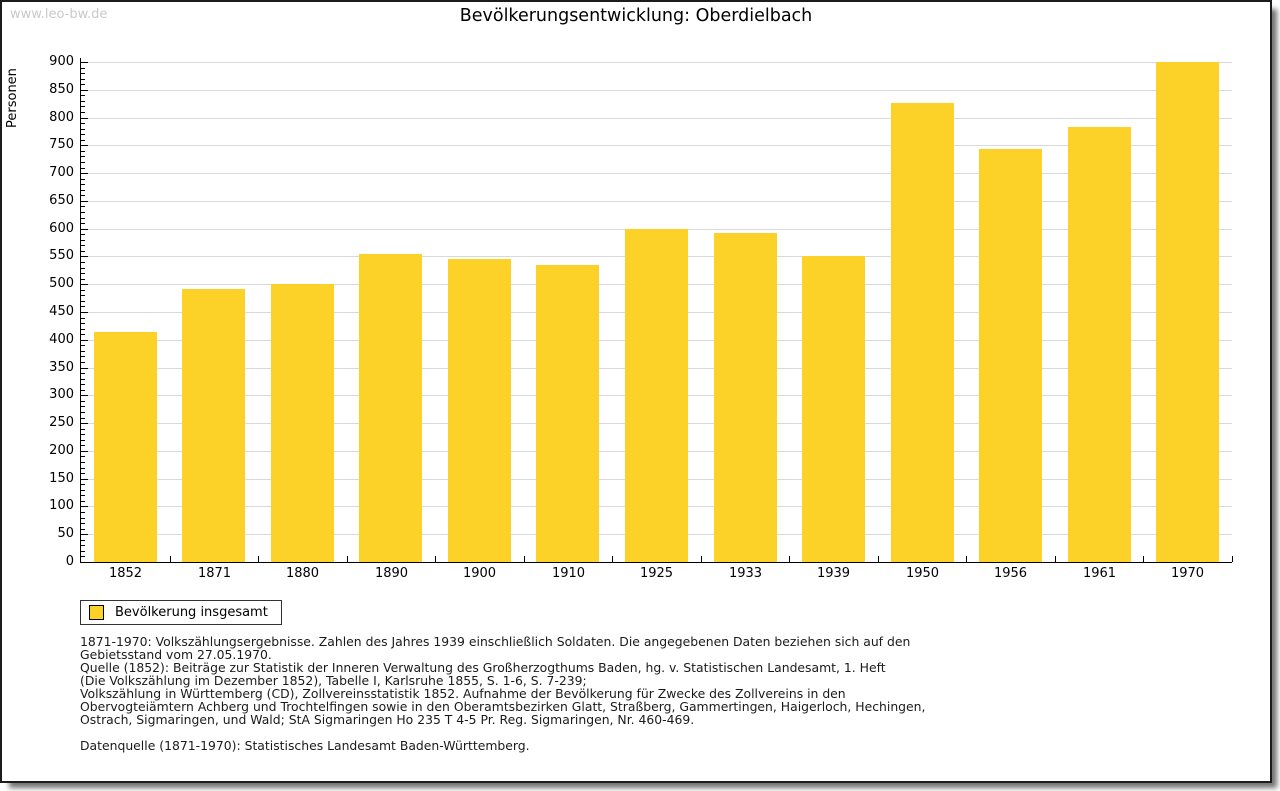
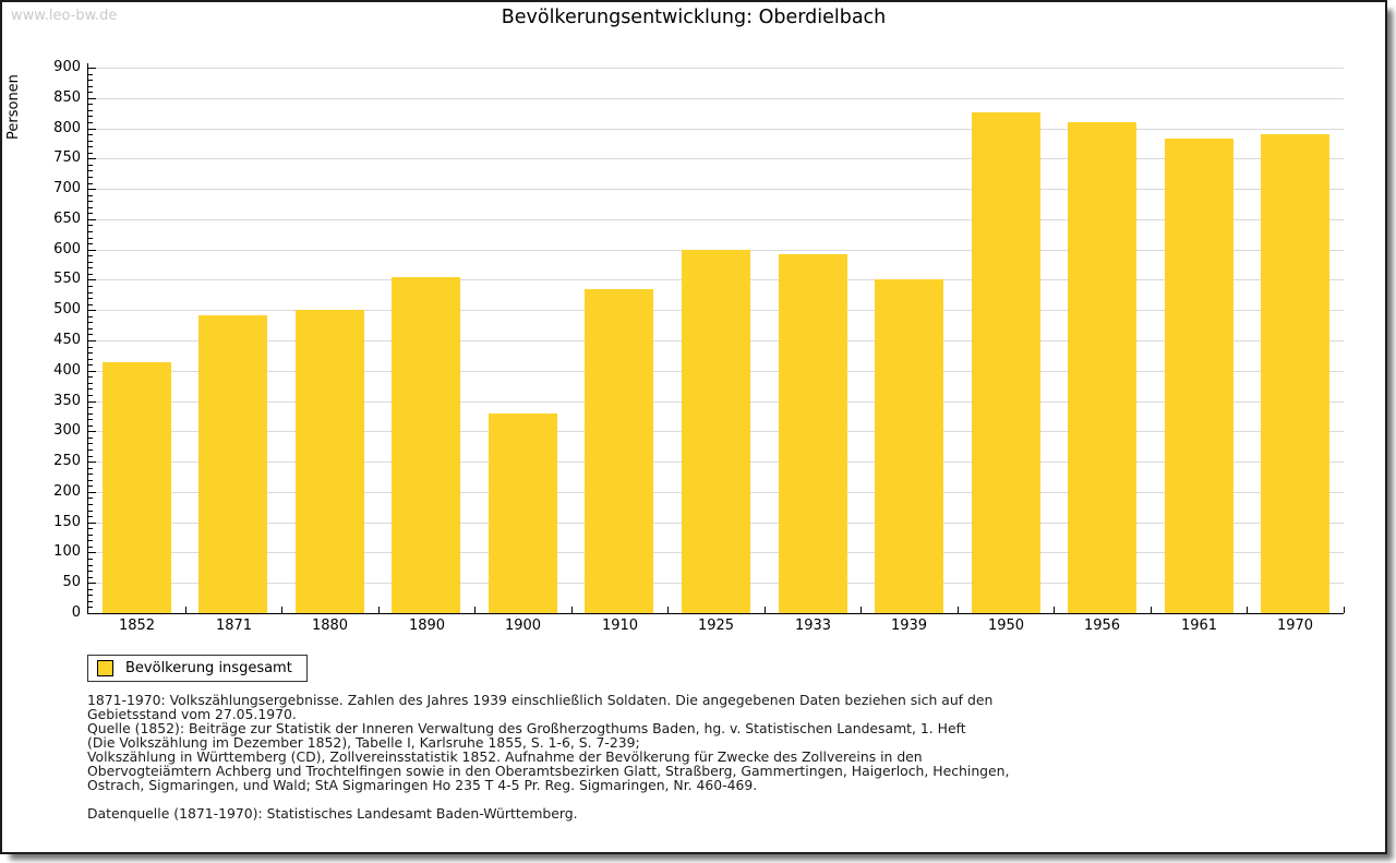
1900: 550 -> 330
1956: 740 -> 810
1970: 900 -> 790
